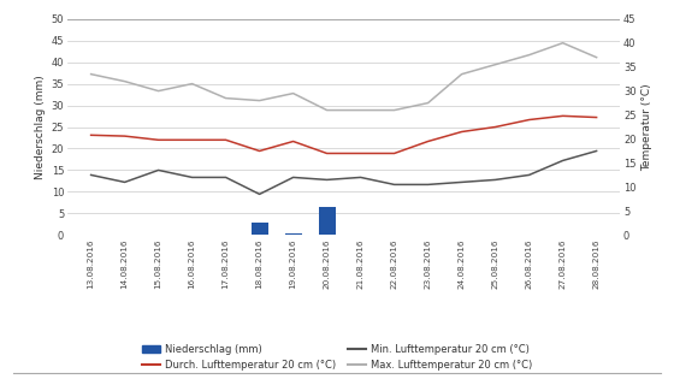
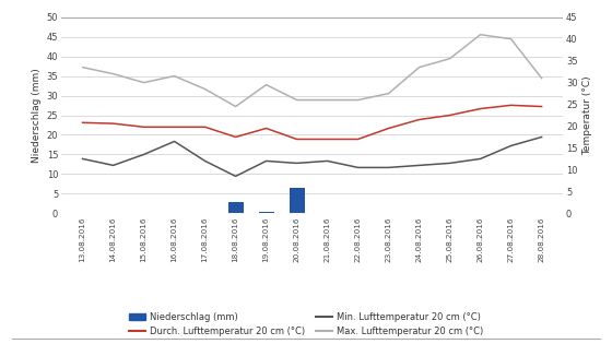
Min. Lufttemperatur 20 cm (°C)/16.08.2016: 12.0 -> 16.5
Max. Lufttemperatur 20 cm (°C)/18.08.2016: 28.0 -> 24.5
Max. Lufttemperatur 20 cm (°C)/26.08.2016: 37.5 -> 41.0
Max. Lufttemperatur 20 cm (°C)/28.08.2016: 37.0 -> 31.0
